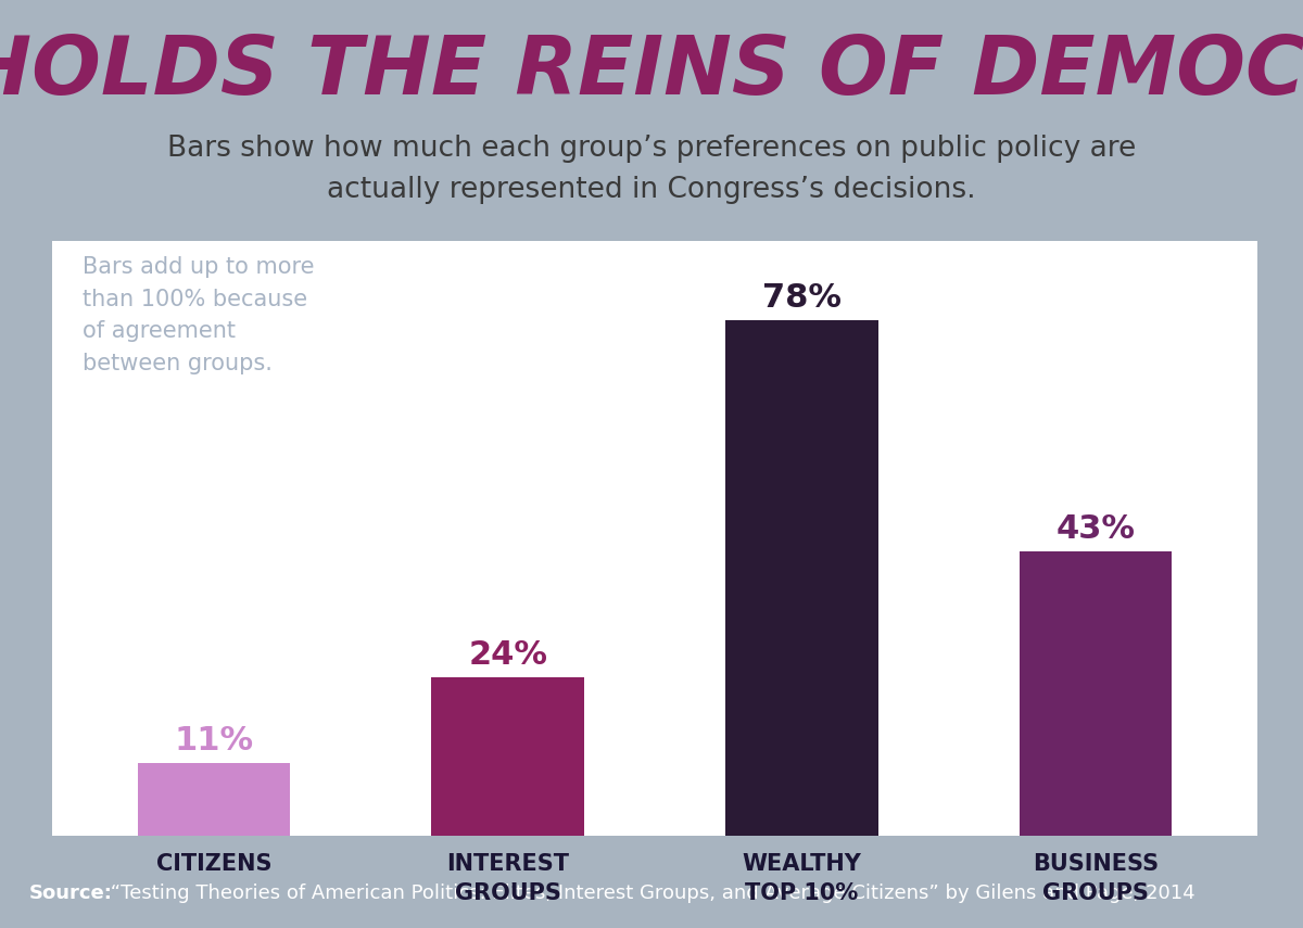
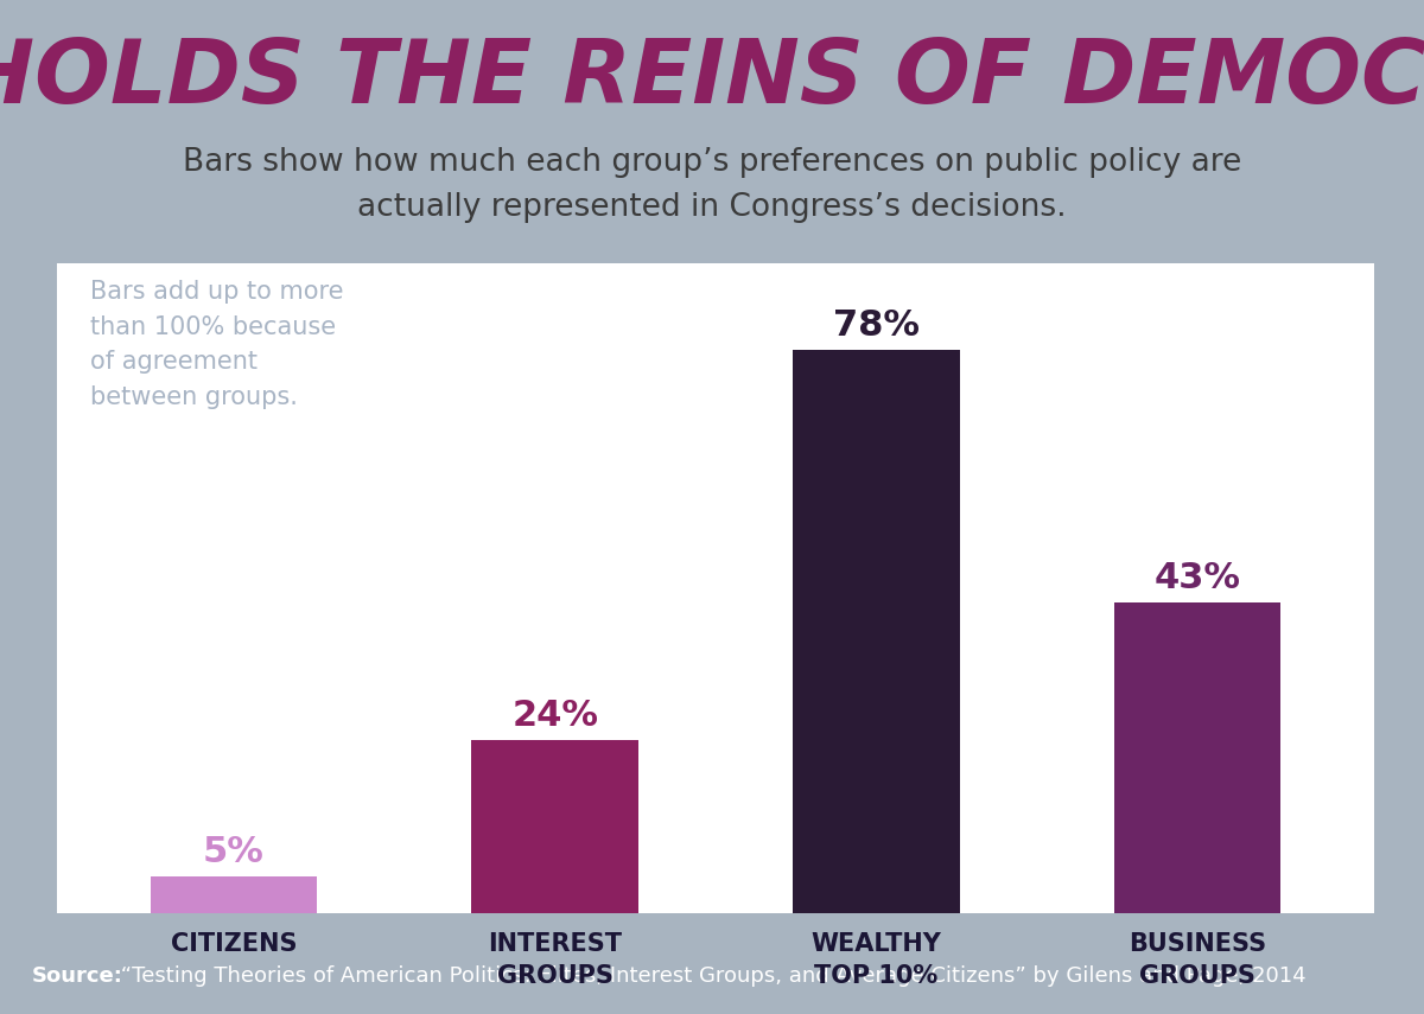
CITIZENS: 11% -> 5%
